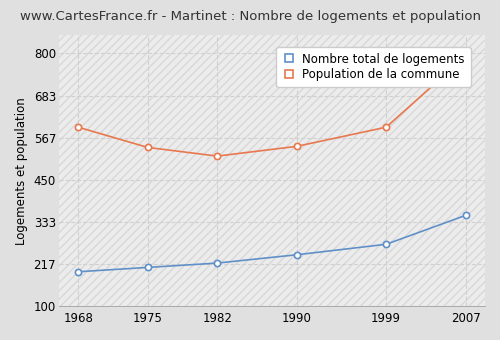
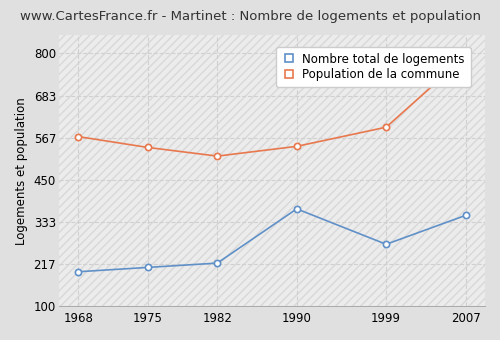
Population de la commune/1968: 596 -> 570
Nombre total de logements/1990: 243 -> 370
